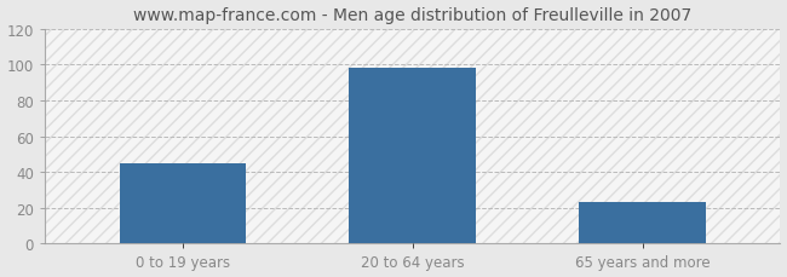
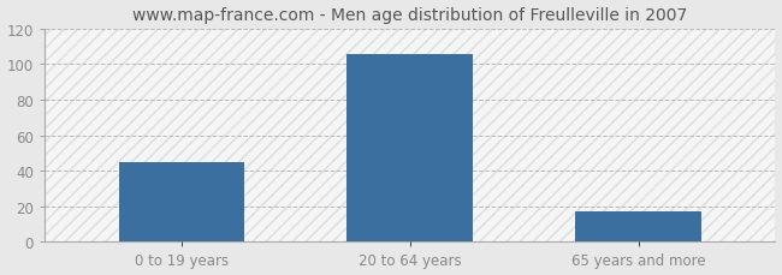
20 to 64 years: 98 -> 106
65 years and more: 23 -> 17
